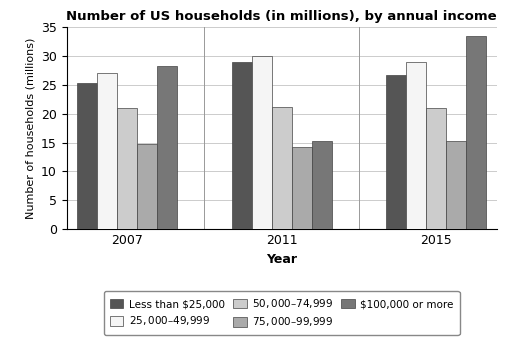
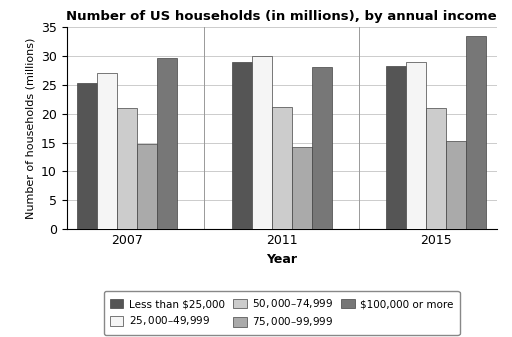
$100,000 or more/2007: 28.2 -> 29.7
$100,000 or more/2011: 15.2 -> 28.0
Less than $25,000/2015: 26.6 -> 28.2
